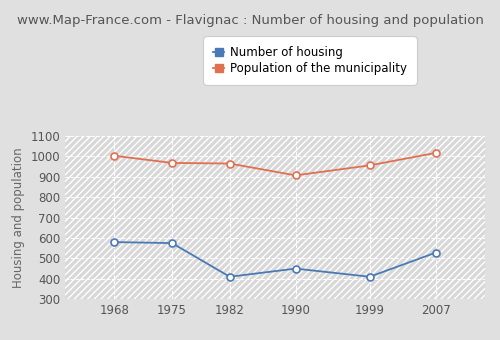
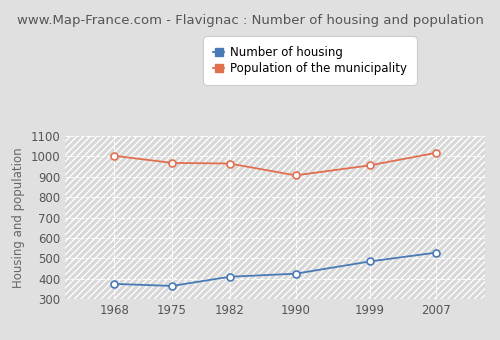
Number of housing/1968: 580 -> 375
Number of housing/1975: 575 -> 365
Number of housing/1990: 450 -> 425
Number of housing/1999: 410 -> 485
